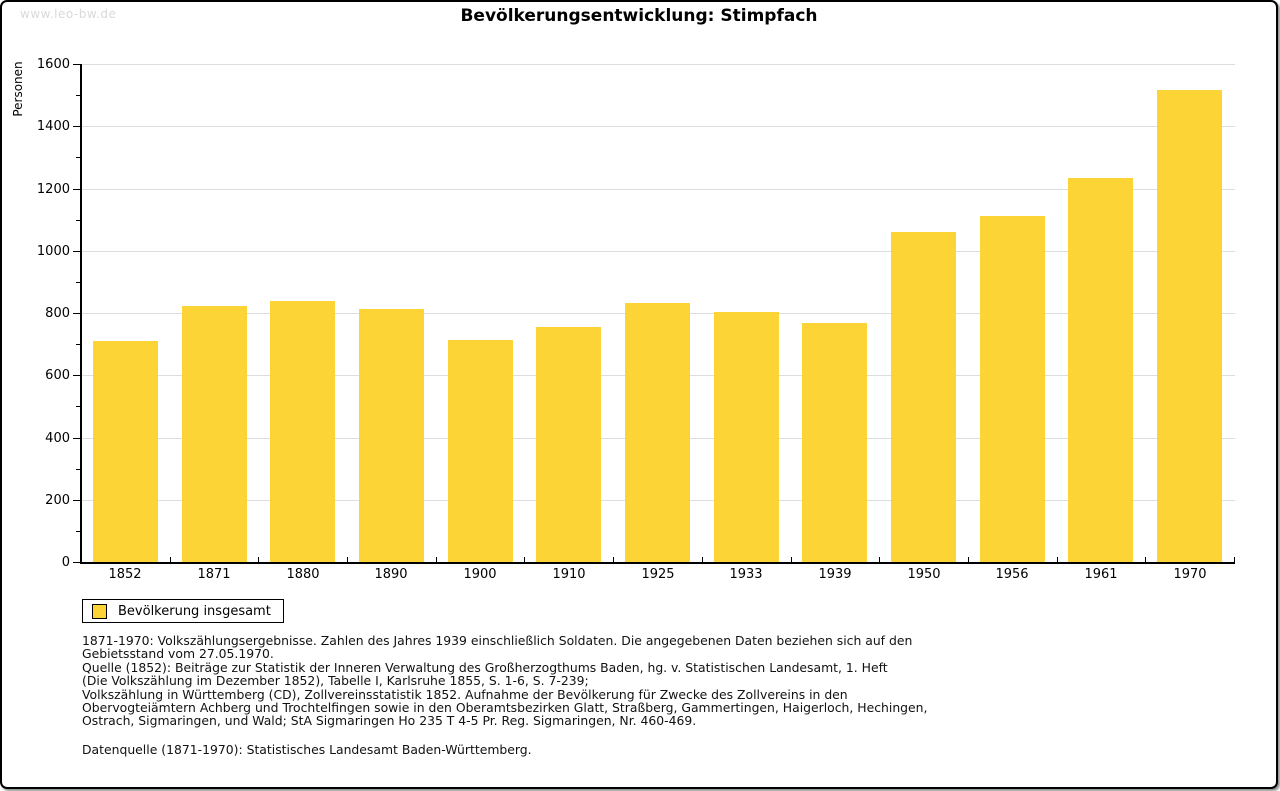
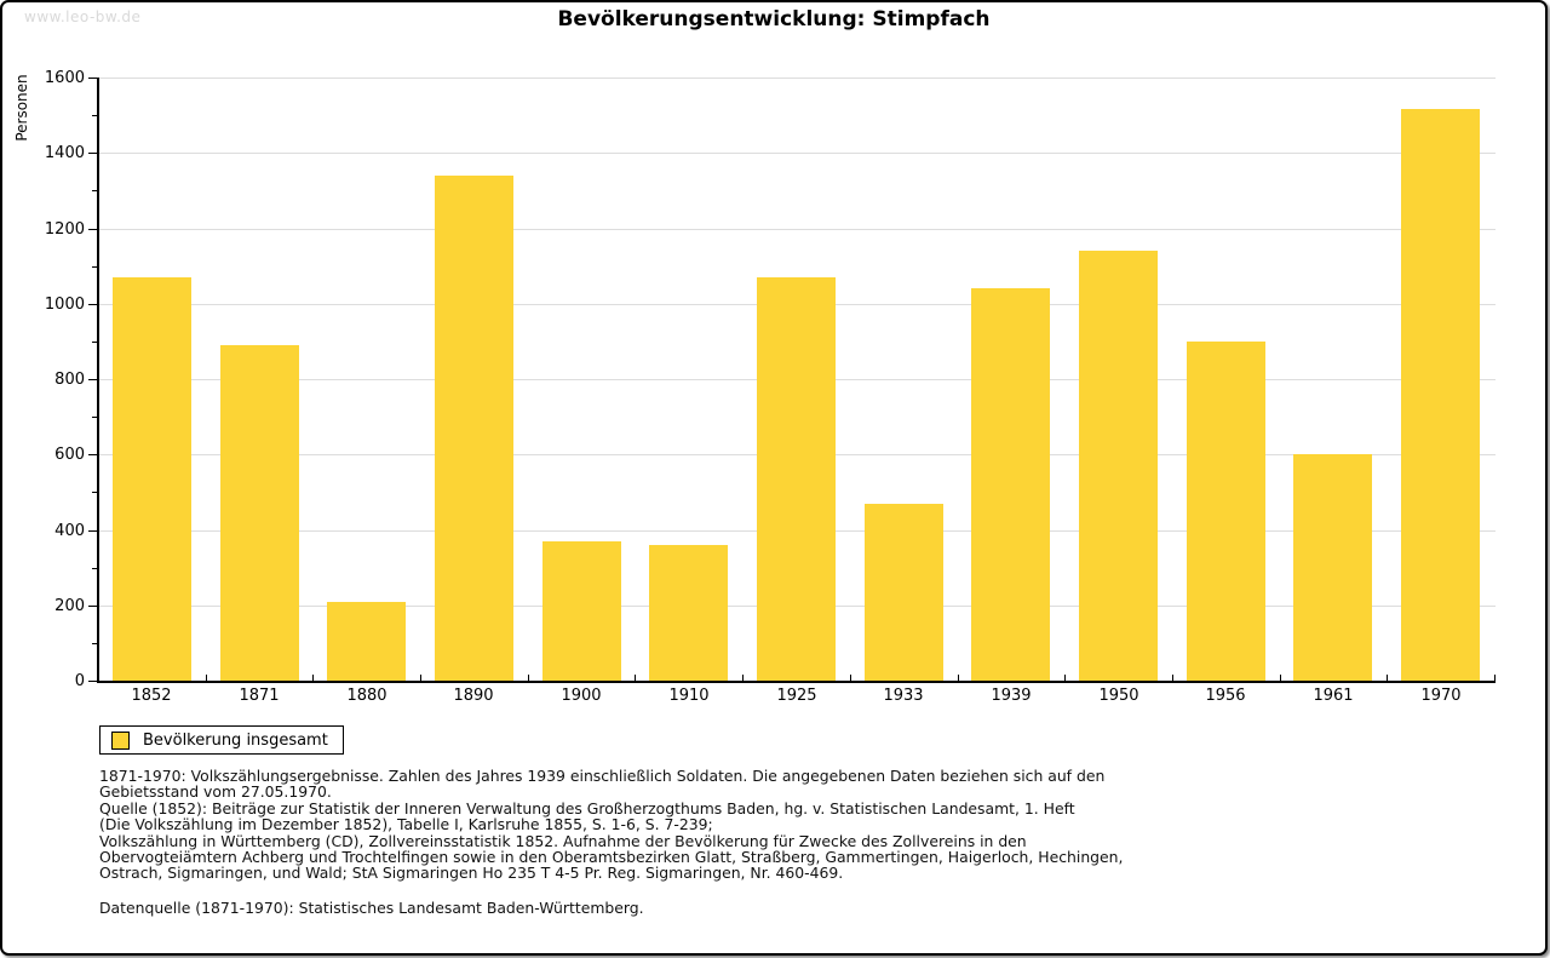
1852: 710 -> 1070
1871: 820 -> 890
1880: 840 -> 210
1890: 810 -> 1340
1900: 710 -> 370
1910: 760 -> 360
1925: 830 -> 1070
1933: 800 -> 470
1939: 770 -> 1040
1950: 1060 -> 1140
1956: 1110 -> 900
1961: 1240 -> 600
